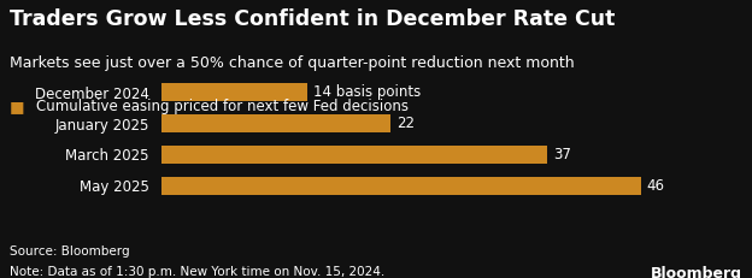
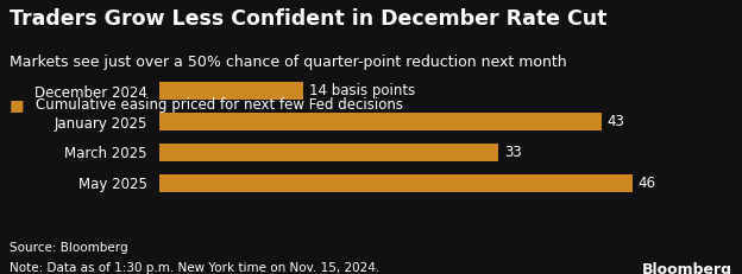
January 2025: 22 -> 43
March 2025: 37 -> 33
